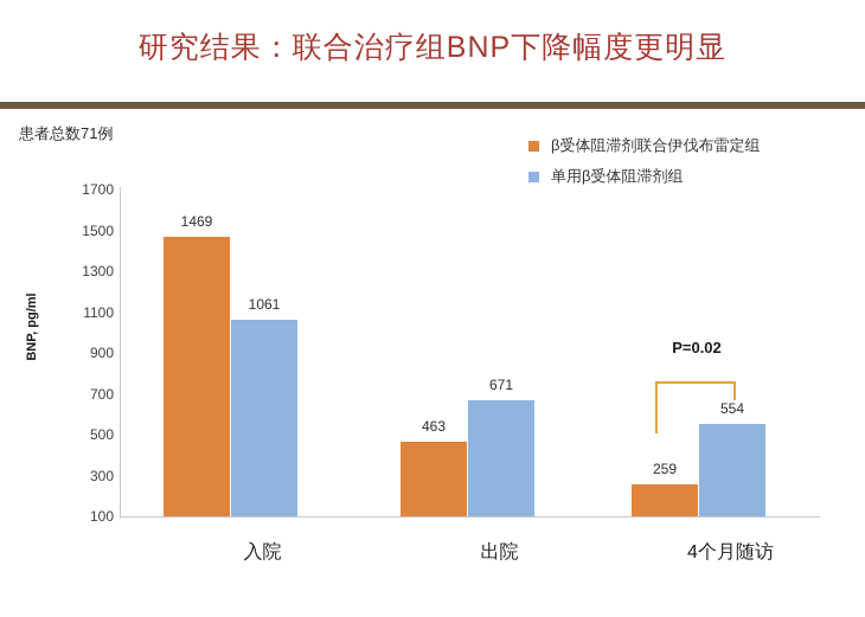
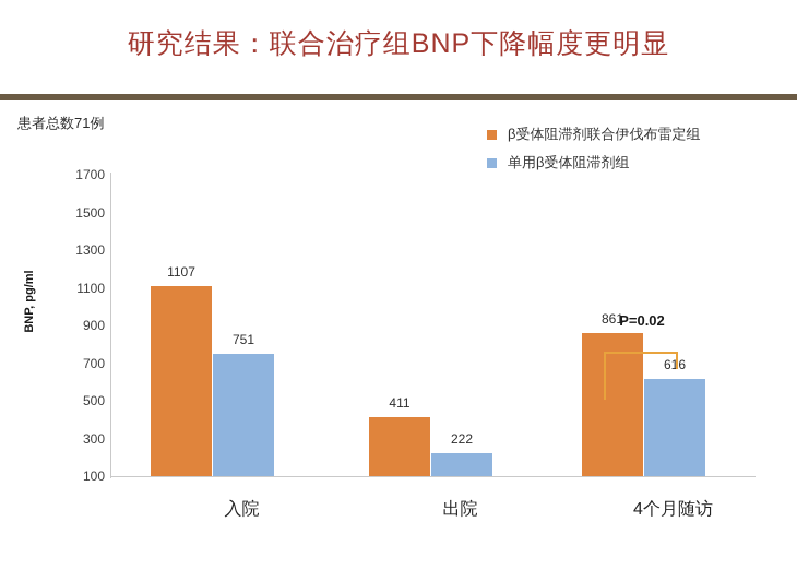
β受体阻滞剂联合伊伐布雷定组/入院: 1469 -> 1107
单用β受体阻滞剂组/入院: 1061 -> 751
β受体阻滞剂联合伊伐布雷定组/出院: 463 -> 411
单用β受体阻滞剂组/出院: 671 -> 222
β受体阻滞剂联合伊伐布雷定组/4个月随访: 259 -> 861
单用β受体阻滞剂组/4个月随访: 554 -> 616
